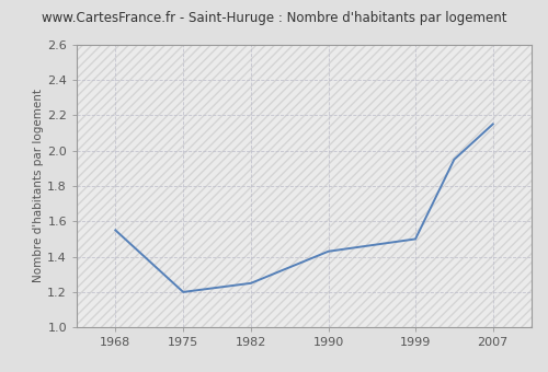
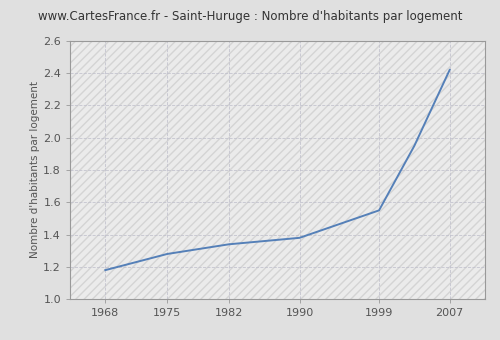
1968: 1.55 -> 1.18
1975: 1.20 -> 1.28
1982: 1.25 -> 1.34
1990: 1.43 -> 1.38
1999: 1.50 -> 1.55
2007: 2.15 -> 2.42
